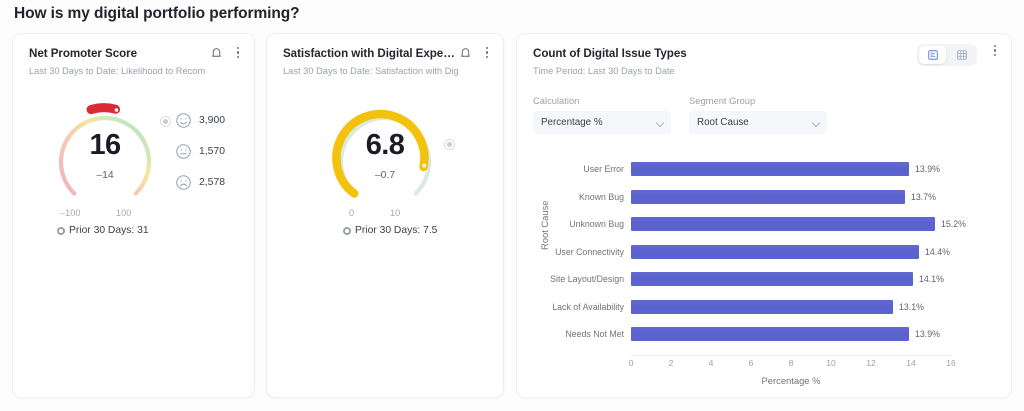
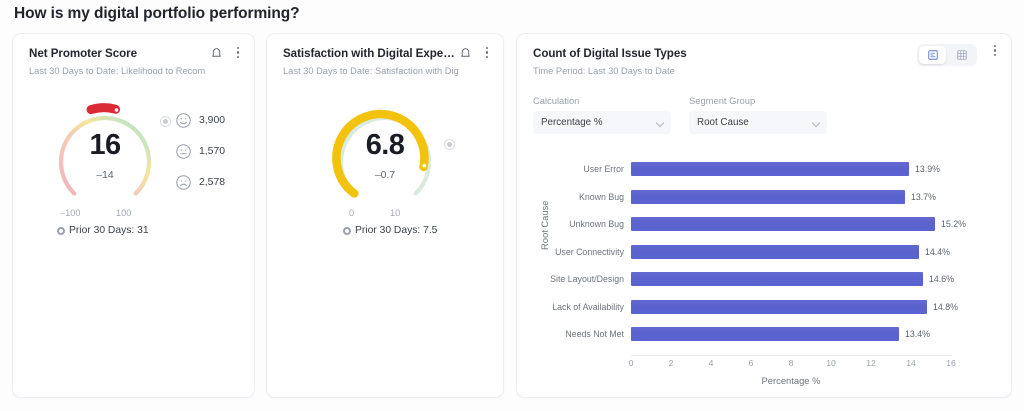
Site Layout/Design: 14.1% -> 14.6%
Lack of Availability: 13.1% -> 14.8%
Needs Not Met: 13.9% -> 13.4%
